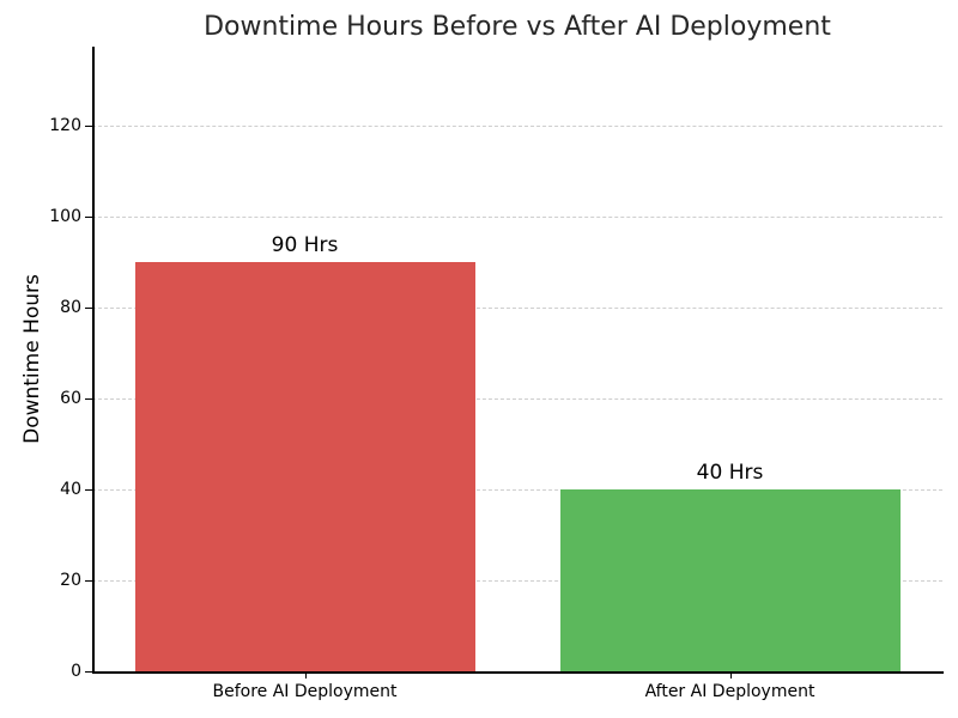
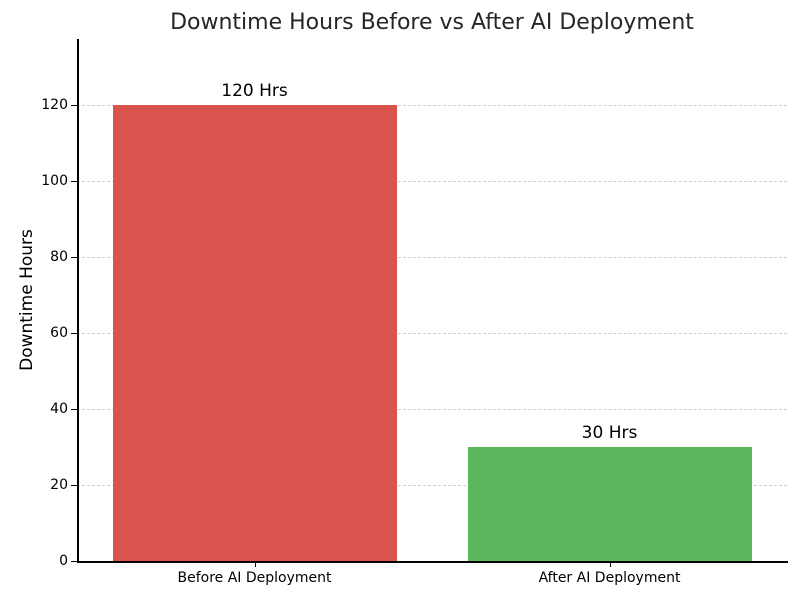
Before AI Deployment: 90 -> 120
After AI Deployment: 40 -> 30
